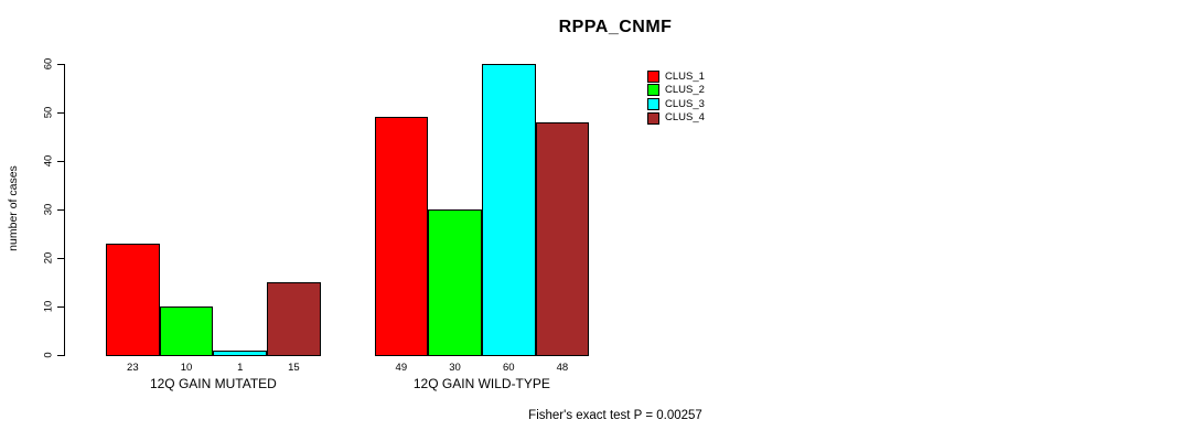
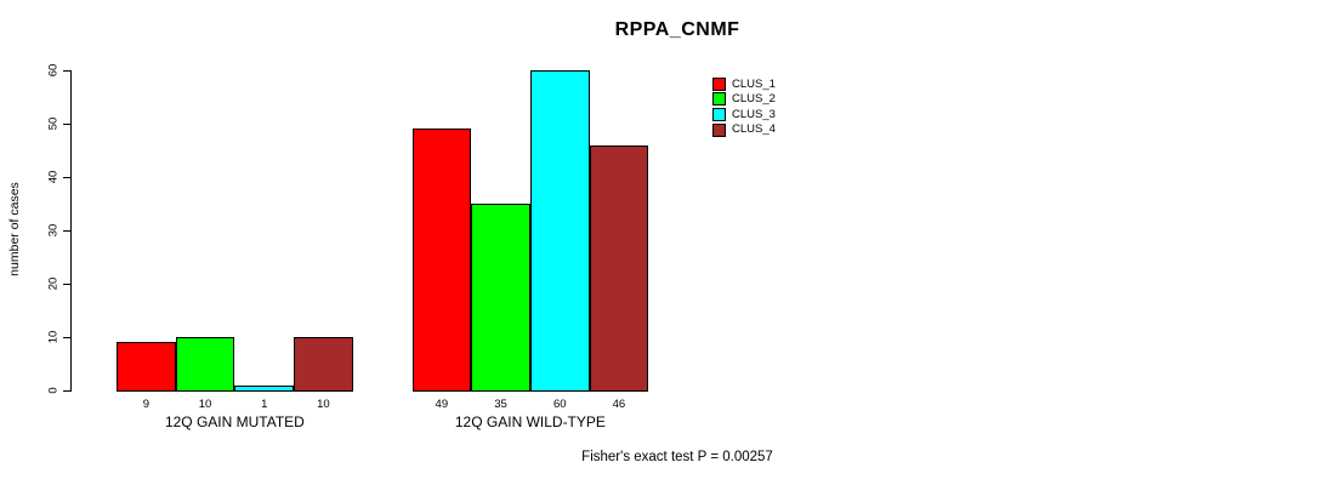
CLUS_1/12Q GAIN MUTATED: 23 -> 9
CLUS_4/12Q GAIN MUTATED: 15 -> 10
CLUS_2/12Q GAIN WILD-TYPE: 30 -> 35
CLUS_4/12Q GAIN WILD-TYPE: 48 -> 46
